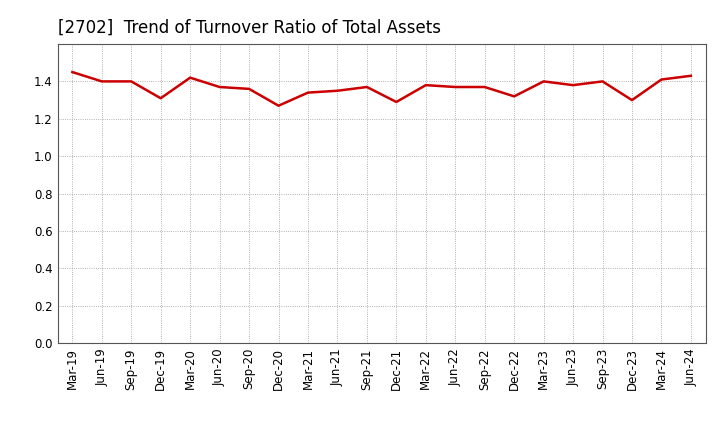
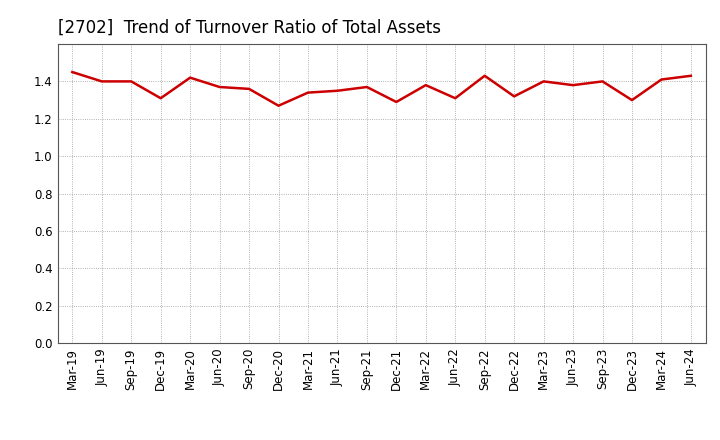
Jun-22: 1.37 -> 1.31
Sep-22: 1.37 -> 1.43
